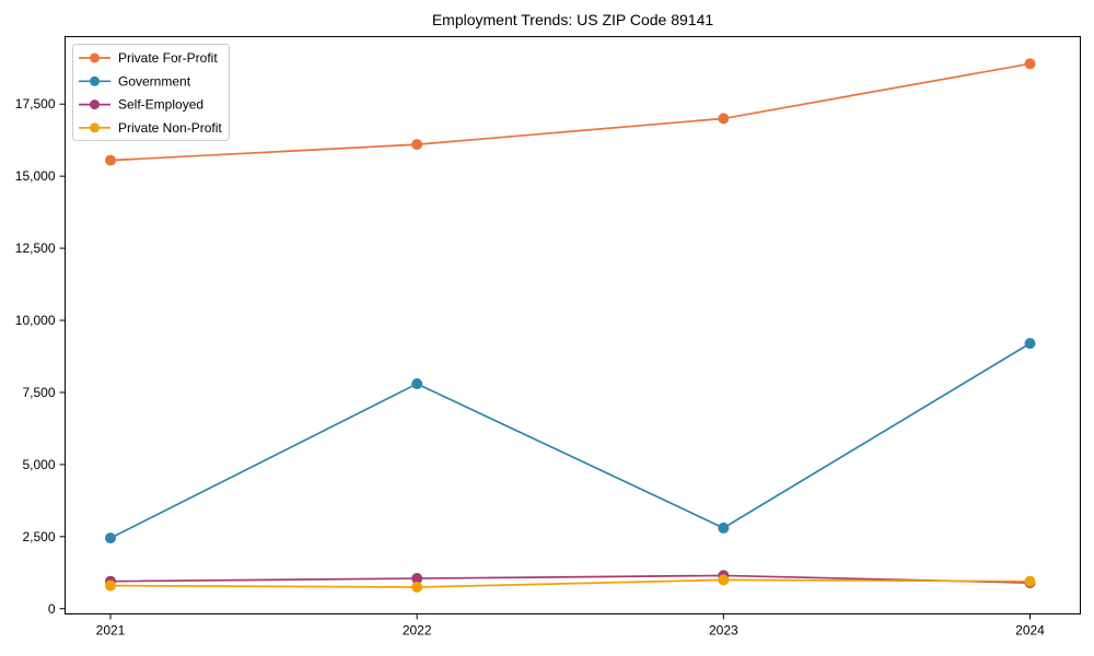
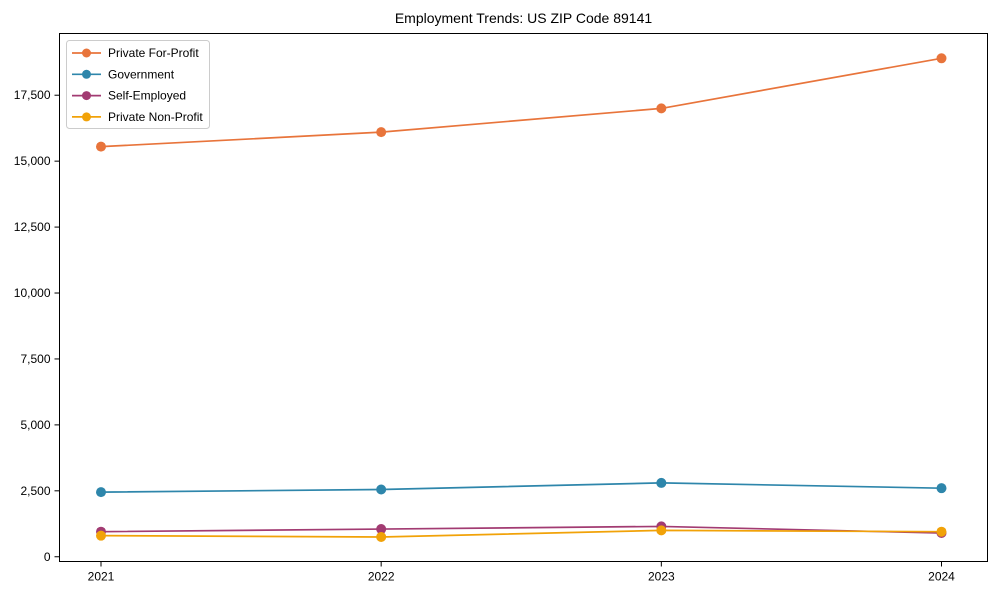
Government/2022: 7800 -> 2600
Government/2024: 9200 -> 2600
